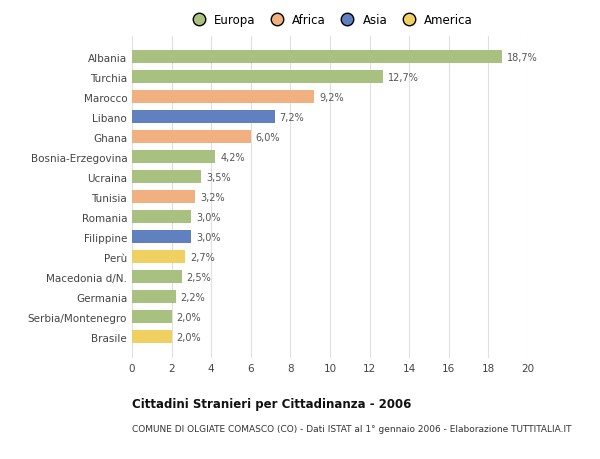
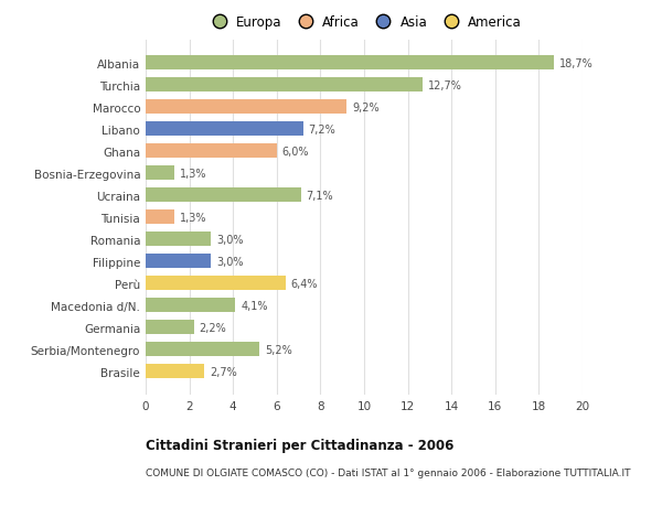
Bosnia-Erzegovina: 4,2% -> 1,3%
Ucraina: 3,5% -> 7,1%
Tunisia: 3,2% -> 1,3%
Perù: 2,7% -> 6,4%
Macedonia d/N.: 2,5% -> 4,1%
Serbia/Montenegro: 2,0% -> 5,2%
Brasile: 2,0% -> 2,7%
